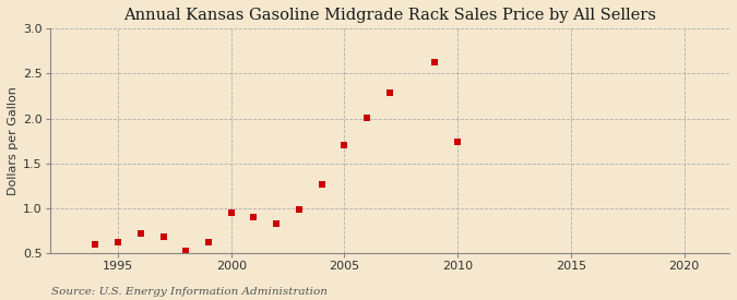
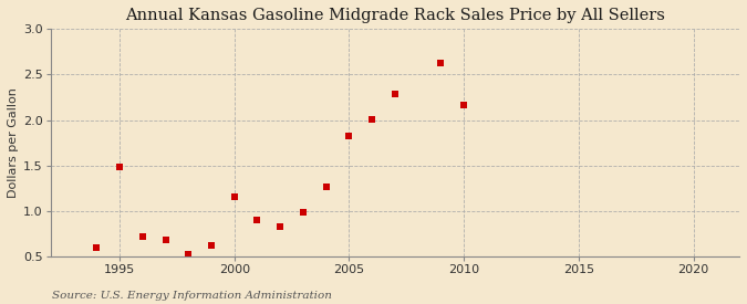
1995: 0.62 -> 1.48
2000: 0.95 -> 1.16
2005: 1.70 -> 1.82
2010: 1.74 -> 2.16
